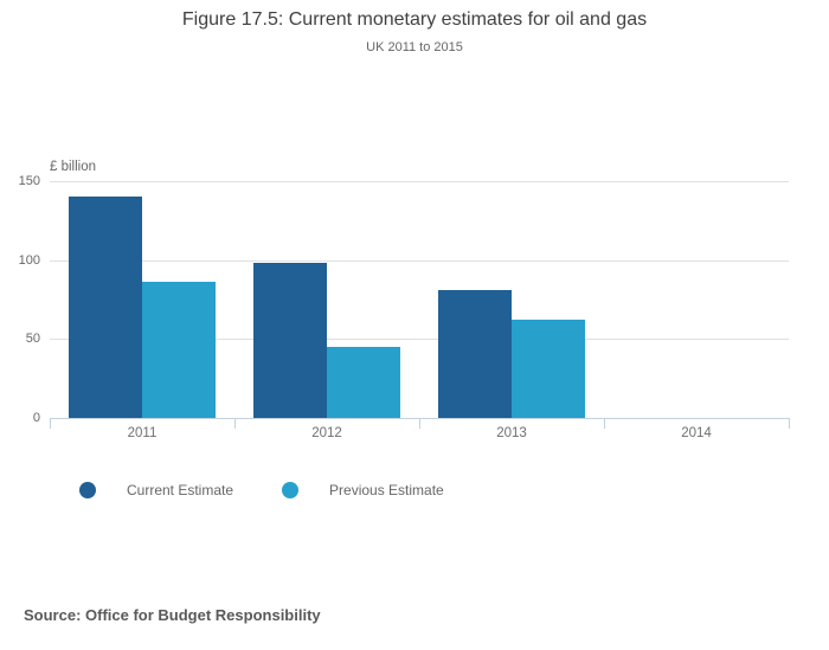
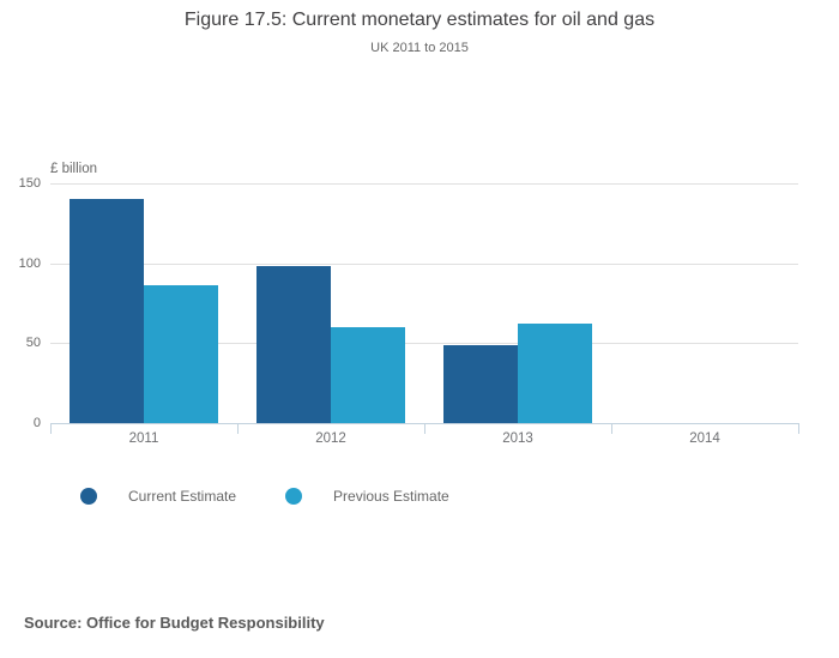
Previous Estimate/2012: 45 -> 60
Current Estimate/2013: 81 -> 49
